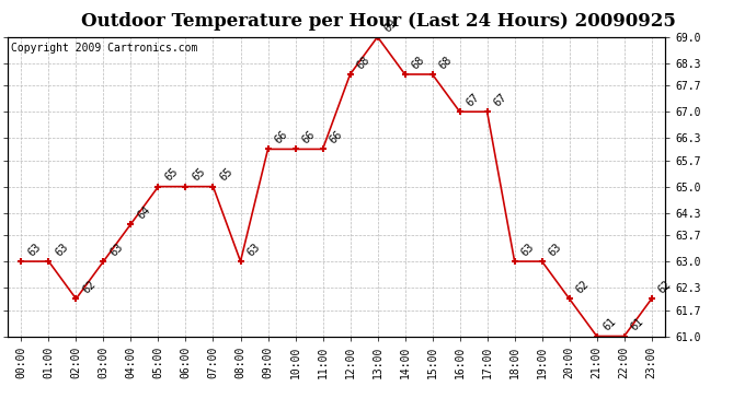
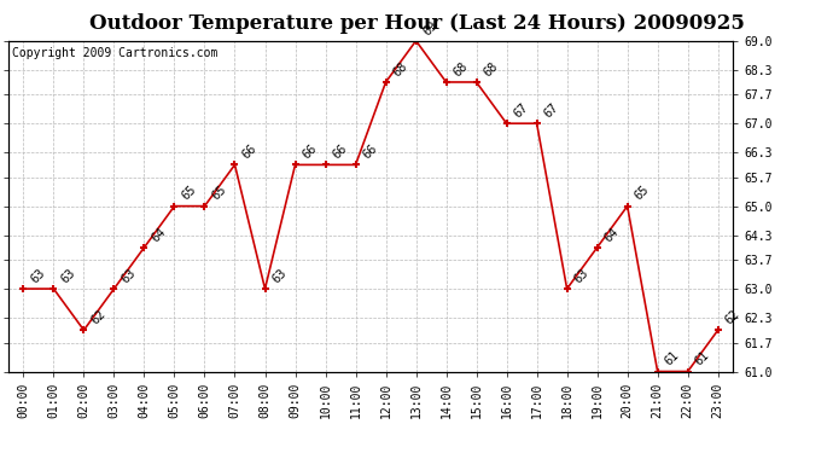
07:00: 65 -> 66
19:00: 63 -> 64
20:00: 62 -> 65
